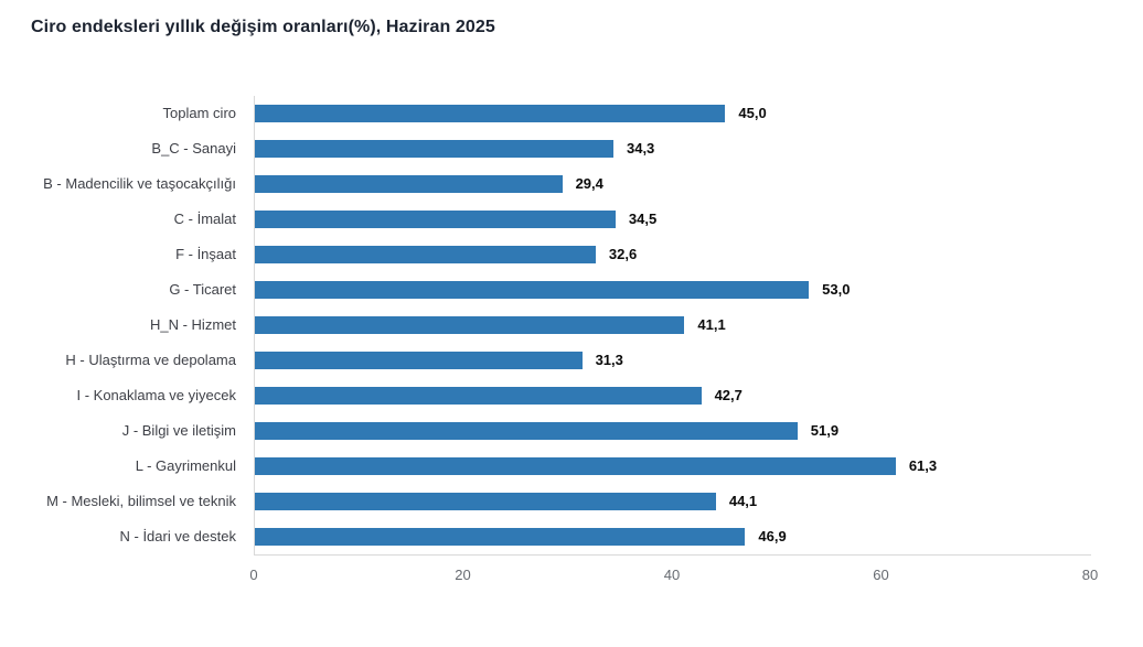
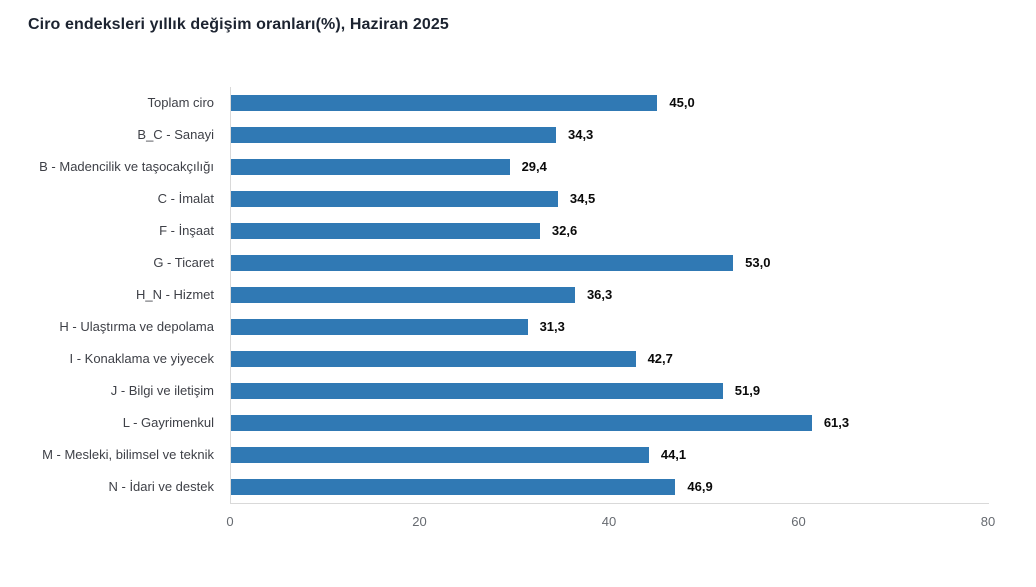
H_N - Hizmet: 41,1 -> 36,3
